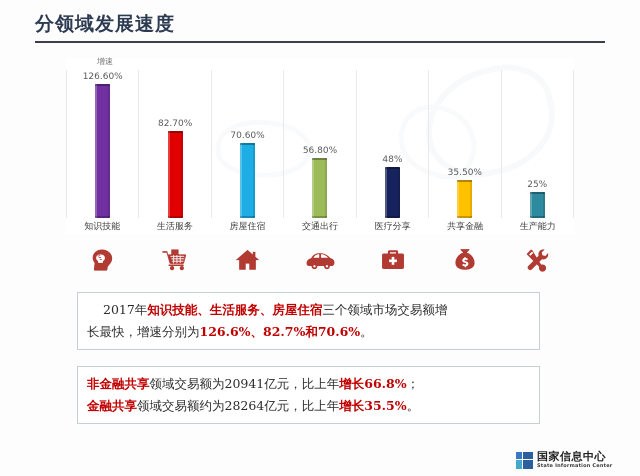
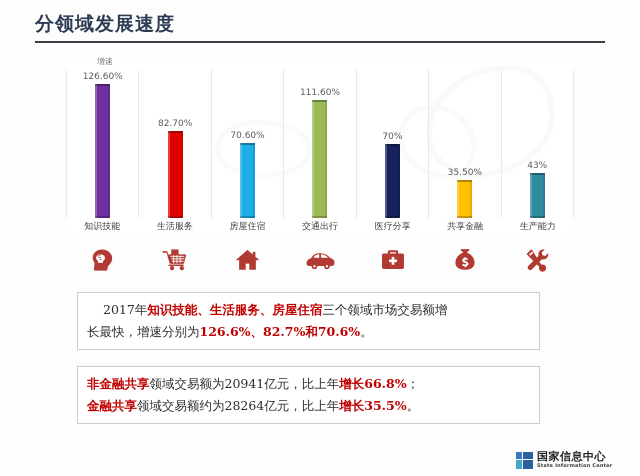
交通出行: 56.80% -> 111.60%
医疗分享: 48% -> 70%
生产能力: 25% -> 43%
